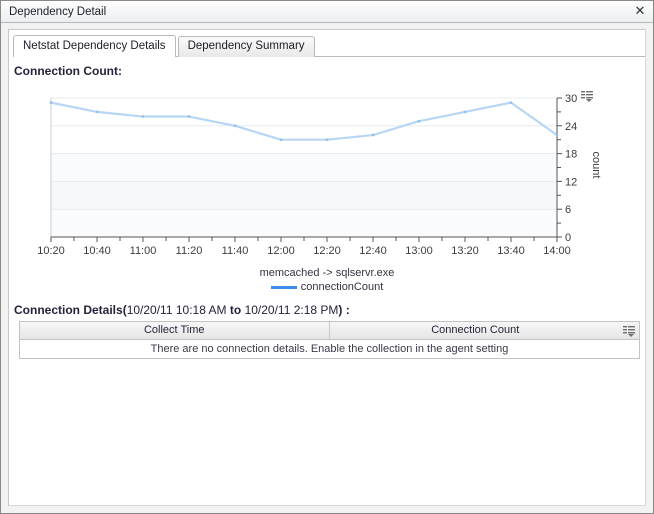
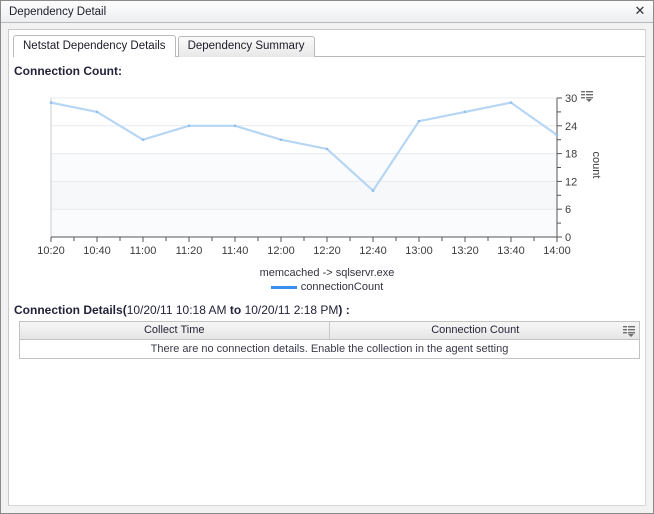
11:00: 26 -> 21
11:20: 26 -> 24
12:20: 21 -> 19
12:40: 22 -> 10
